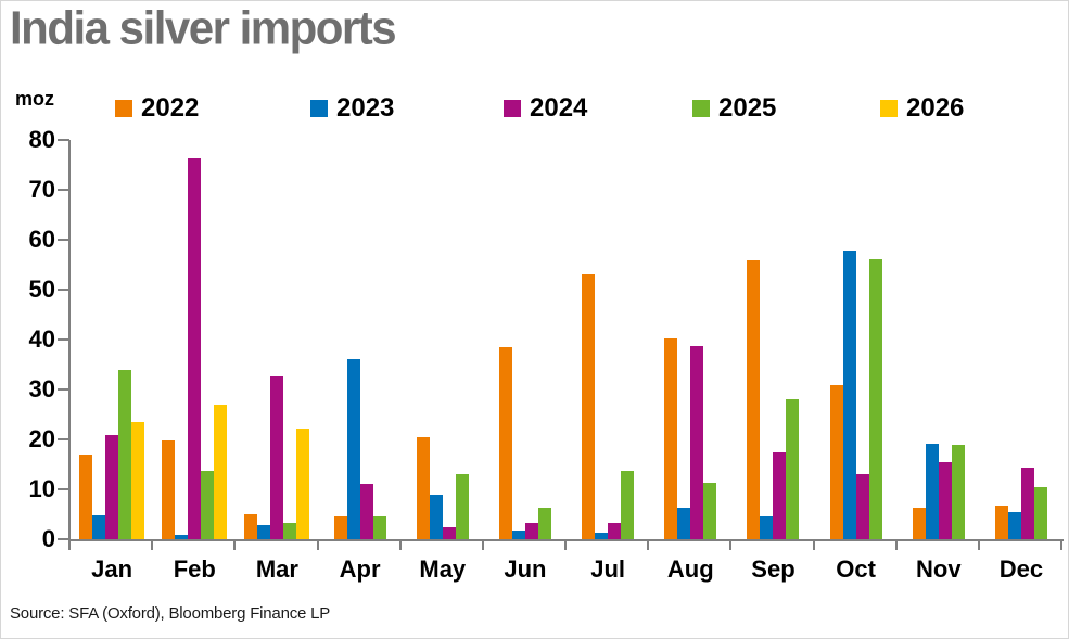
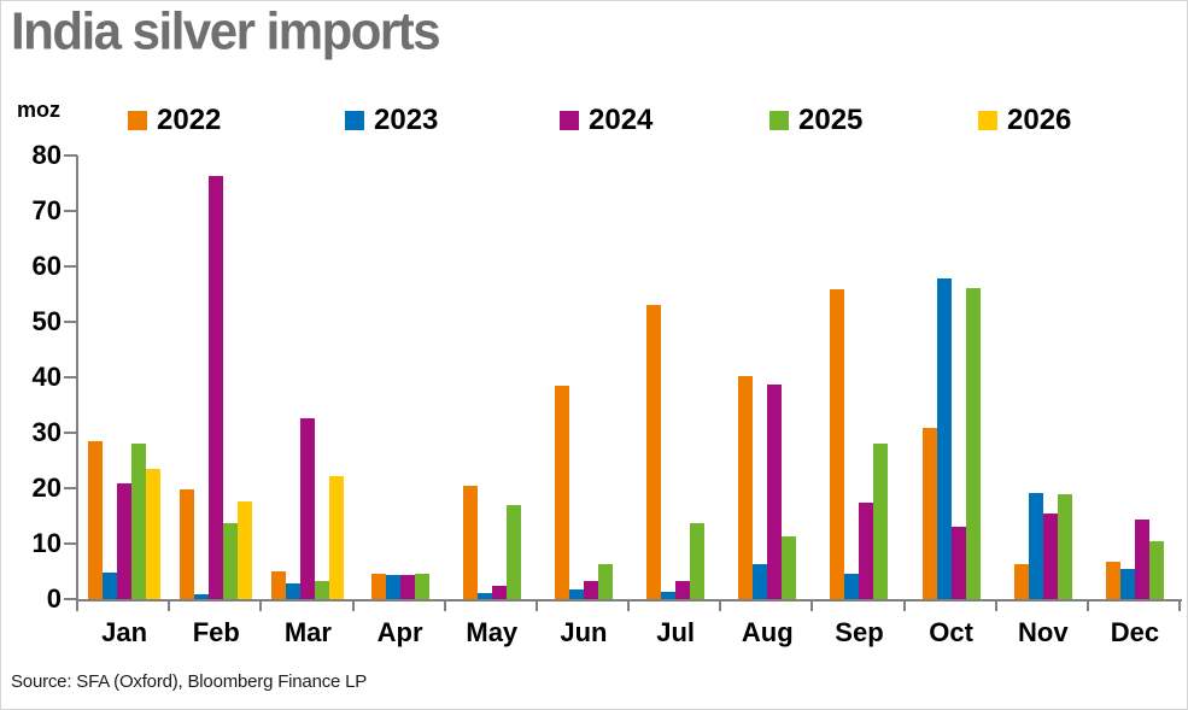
2022/Jan: 17 -> 28
2025/Jan: 34 -> 28
2026/Feb: 27 -> 18
2023/Apr: 36 -> 4
2024/Apr: 11 -> 4
2023/May: 9 -> 1
2025/May: 13 -> 17
